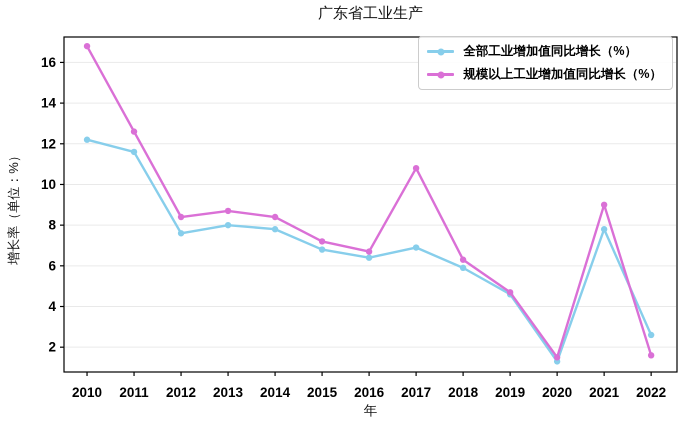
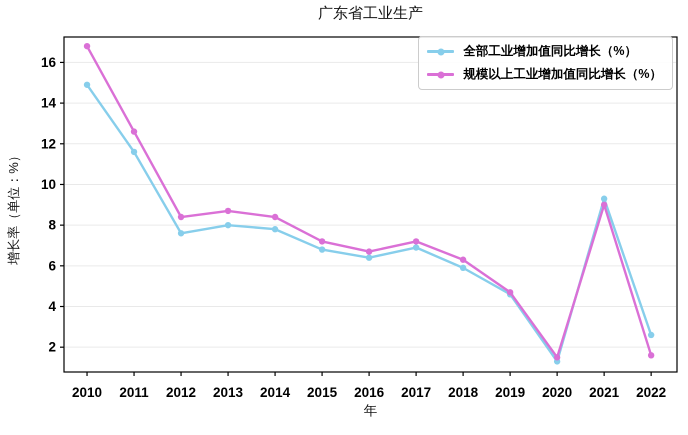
全部工业增加值同比增长（%）/2010: 12.2 -> 14.9
规模以上工业增加值同比增长（%）/2017: 10.8 -> 7.2
全部工业增加值同比增长（%）/2021: 7.8 -> 9.3
